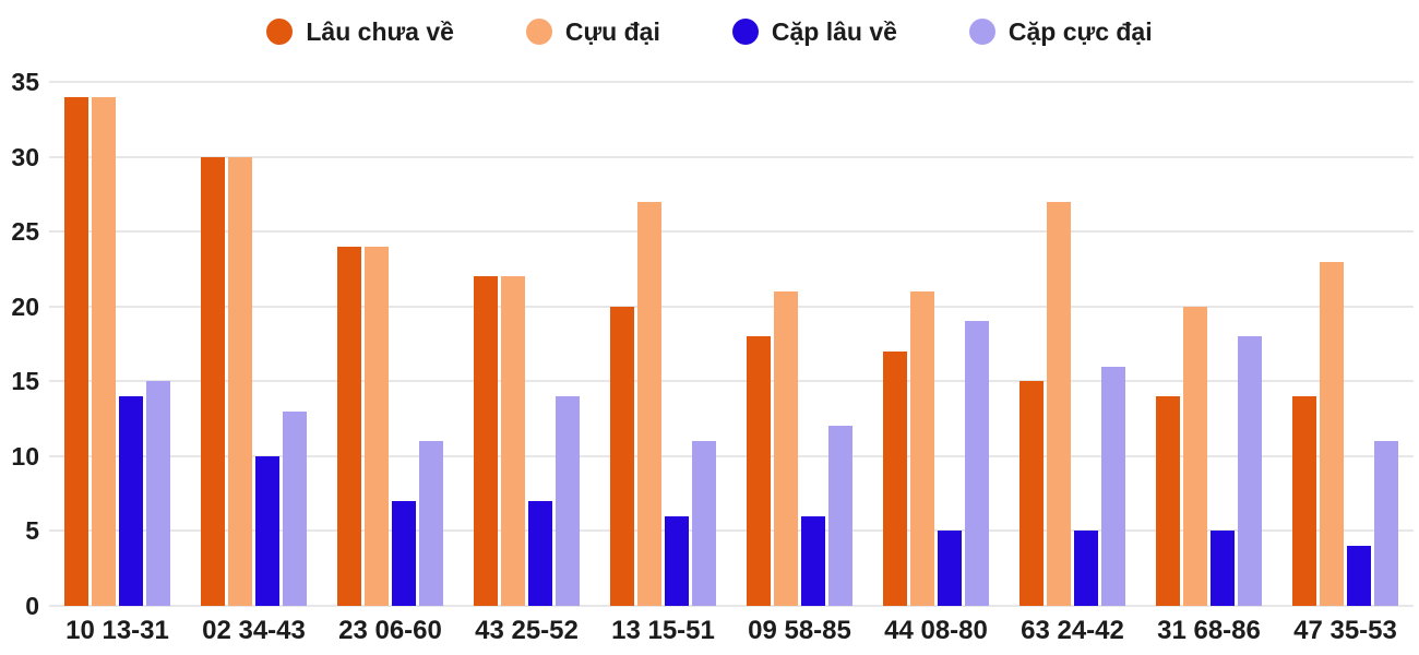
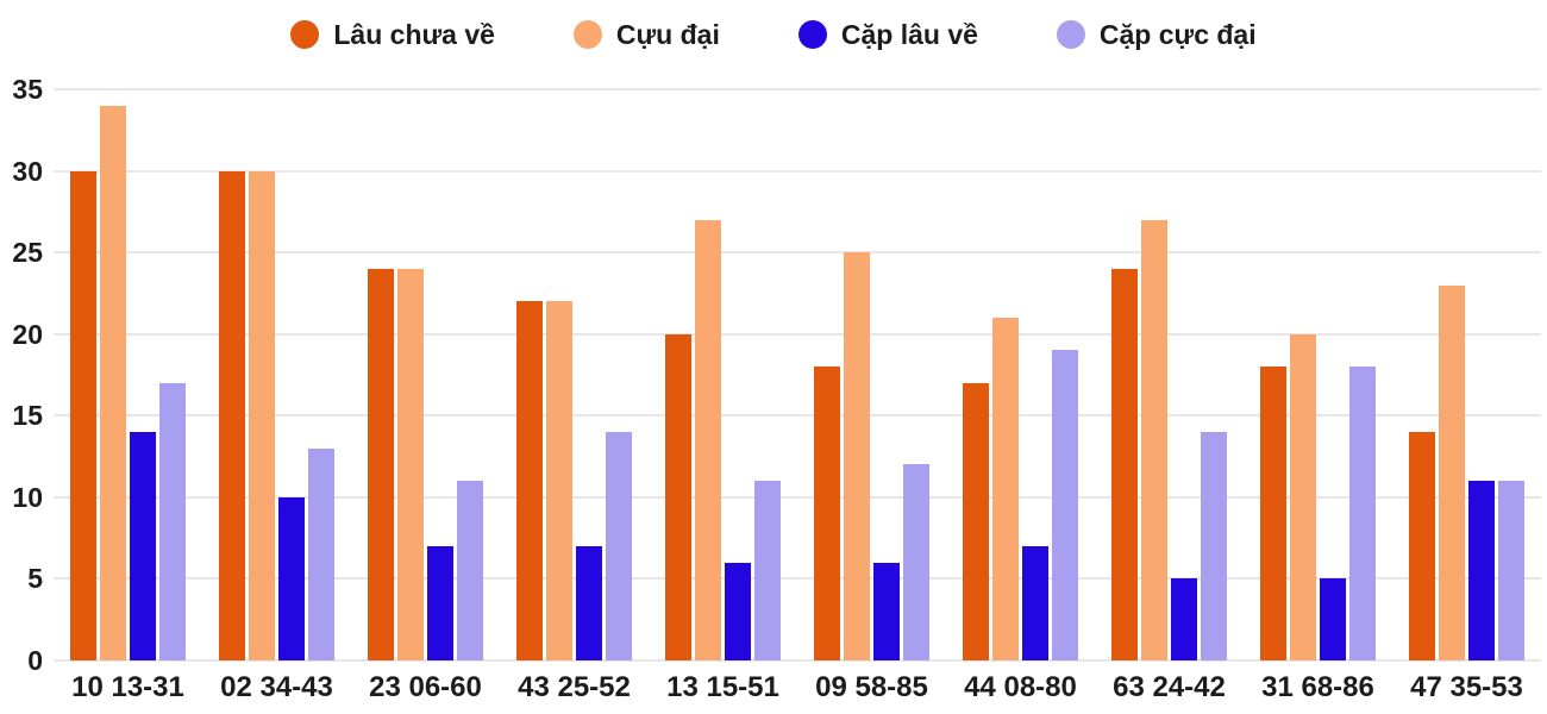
Lâu chưa về/10 13-31: 34 -> 30
Cặp cực đại/10 13-31: 15 -> 17
Cựu đại/09 58-85: 21 -> 25
Cặp lâu về/44 08-80: 5 -> 7
Lâu chưa về/63 24-42: 15 -> 24
Cặp cực đại/63 24-42: 16 -> 14
Lâu chưa về/31 68-86: 14 -> 18
Cặp lâu về/47 35-53: 4 -> 11
